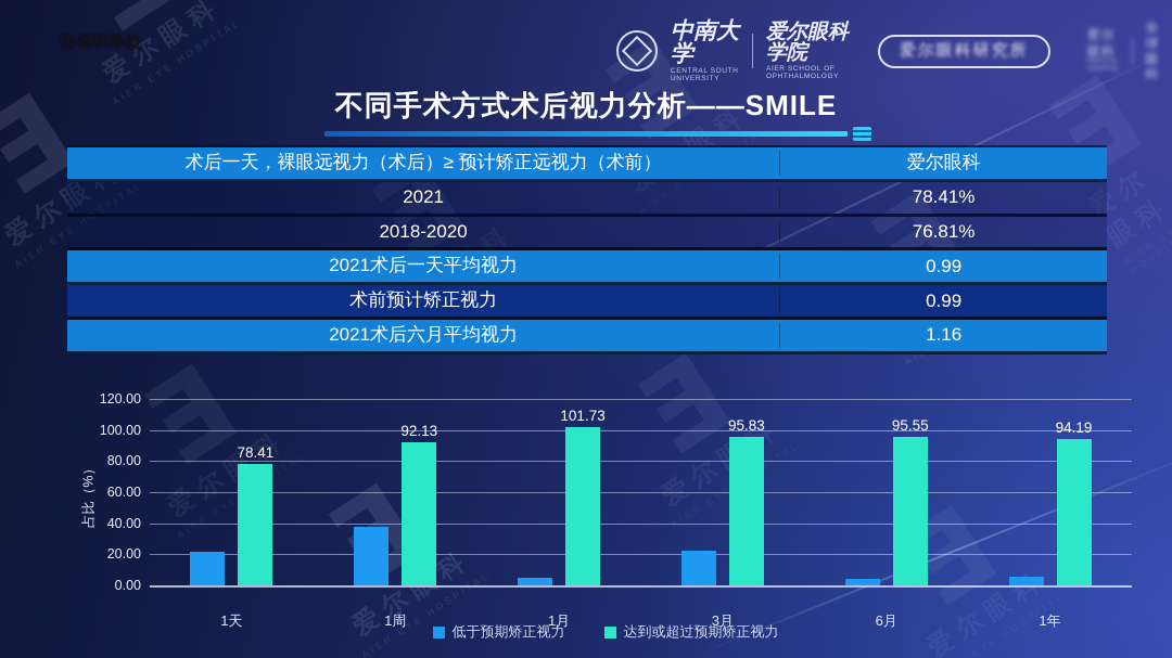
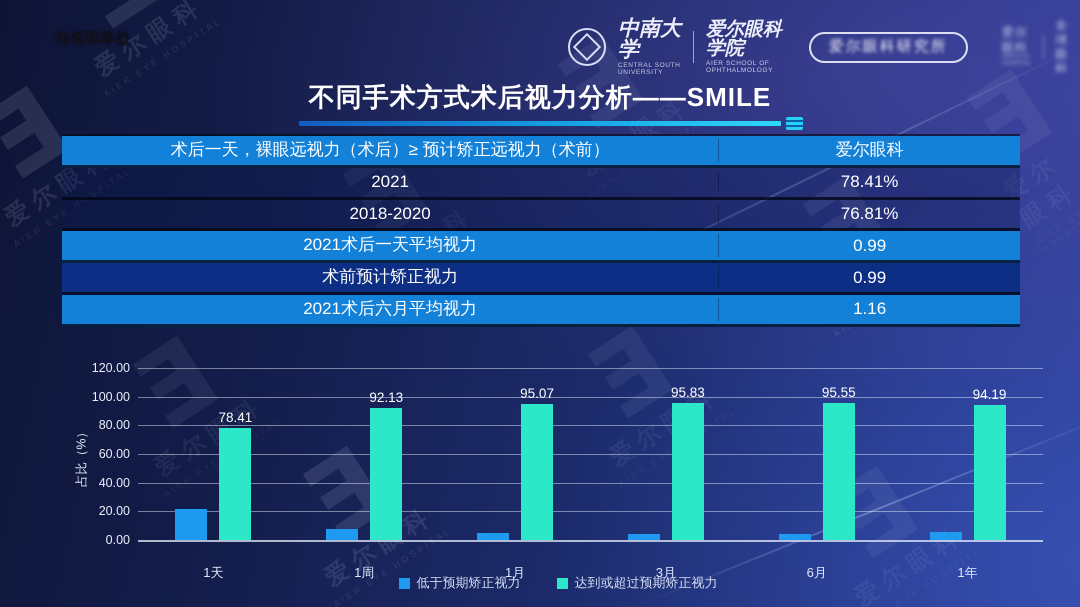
低于预期矫正视力/1周: 38 -> 8
达到或超过预期矫正视力/1月: 101.73 -> 95.07
低于预期矫正视力/3月: 22 -> 4
